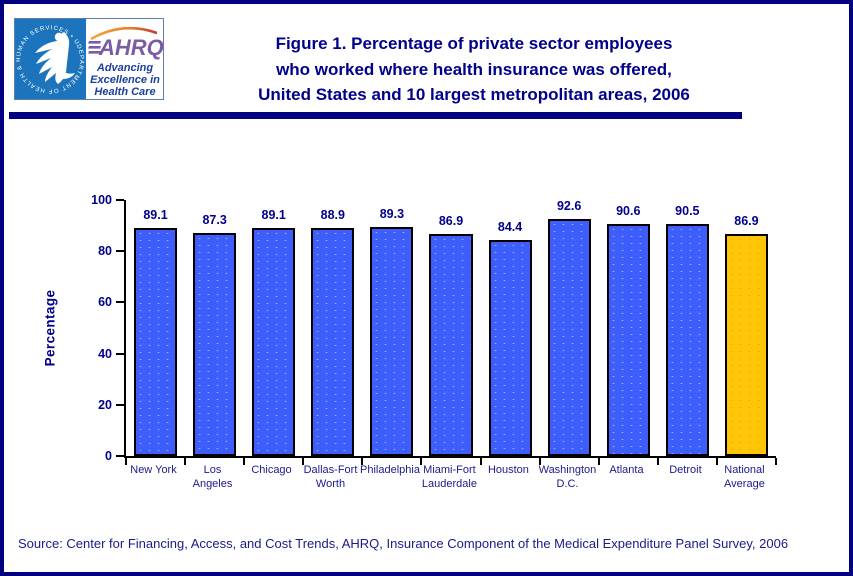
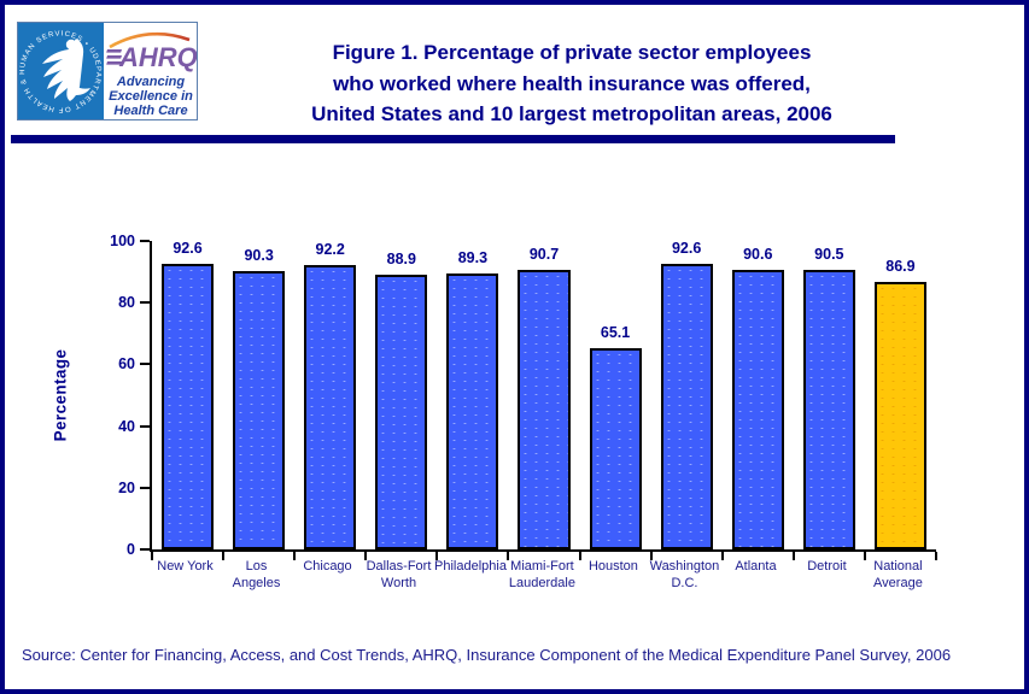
New York: 89.1 -> 92.6
Los Angeles: 87.3 -> 90.3
Chicago: 89.1 -> 92.2
Miami-Fort Lauderdale: 86.9 -> 90.7
Houston: 84.4 -> 65.1
